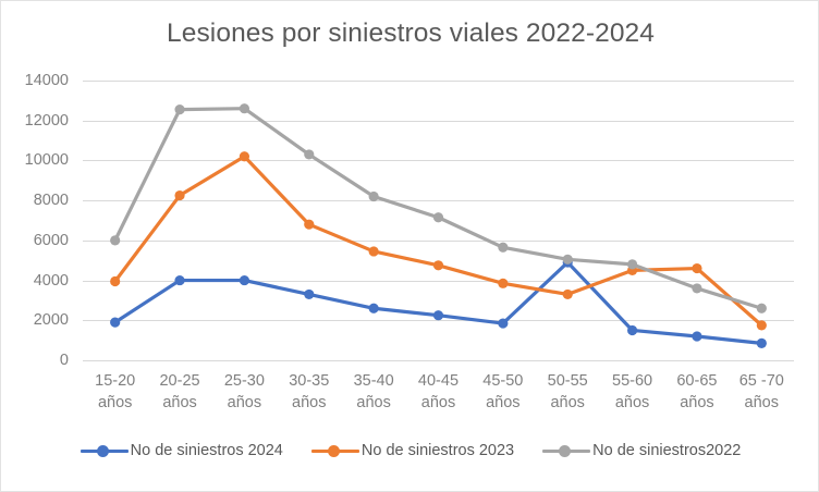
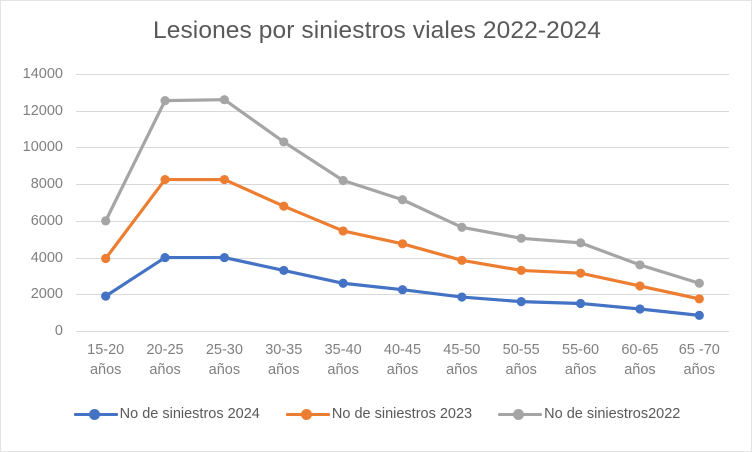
No de siniestros 2023/25-30 años: 10200 -> 8200
No de siniestros 2024/50-55 años: 4900 -> 1600
No de siniestros 2023/55-60 años: 4500 -> 3200
No de siniestros 2023/60-65 años: 4600 -> 2400
